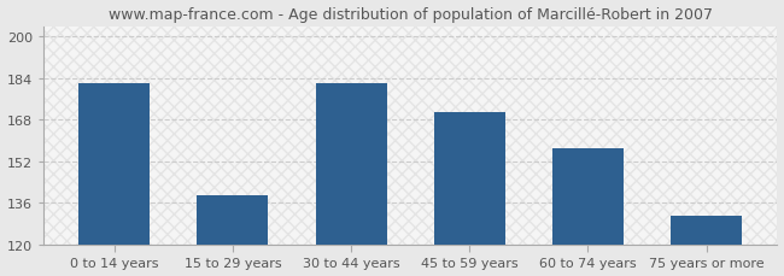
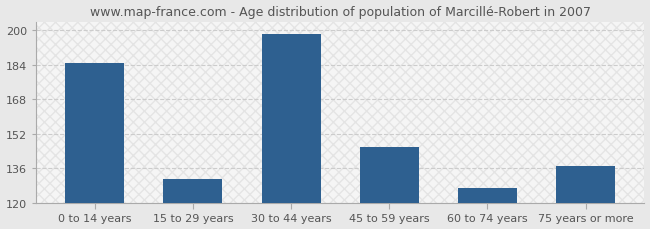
0 to 14 years: 182 -> 185
15 to 29 years: 139 -> 131
30 to 44 years: 182 -> 198
45 to 59 years: 171 -> 146
60 to 74 years: 157 -> 127
75 years or more: 131 -> 137
